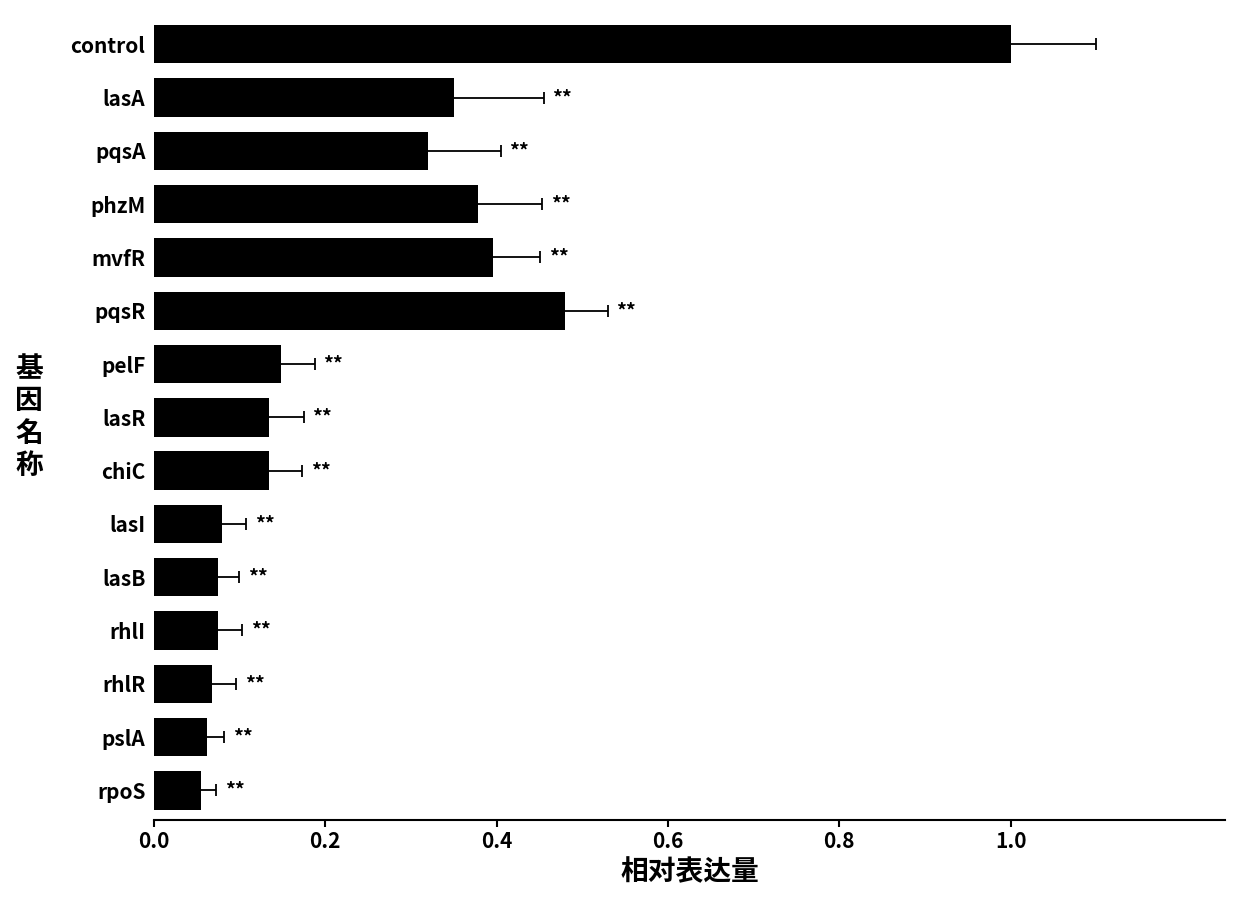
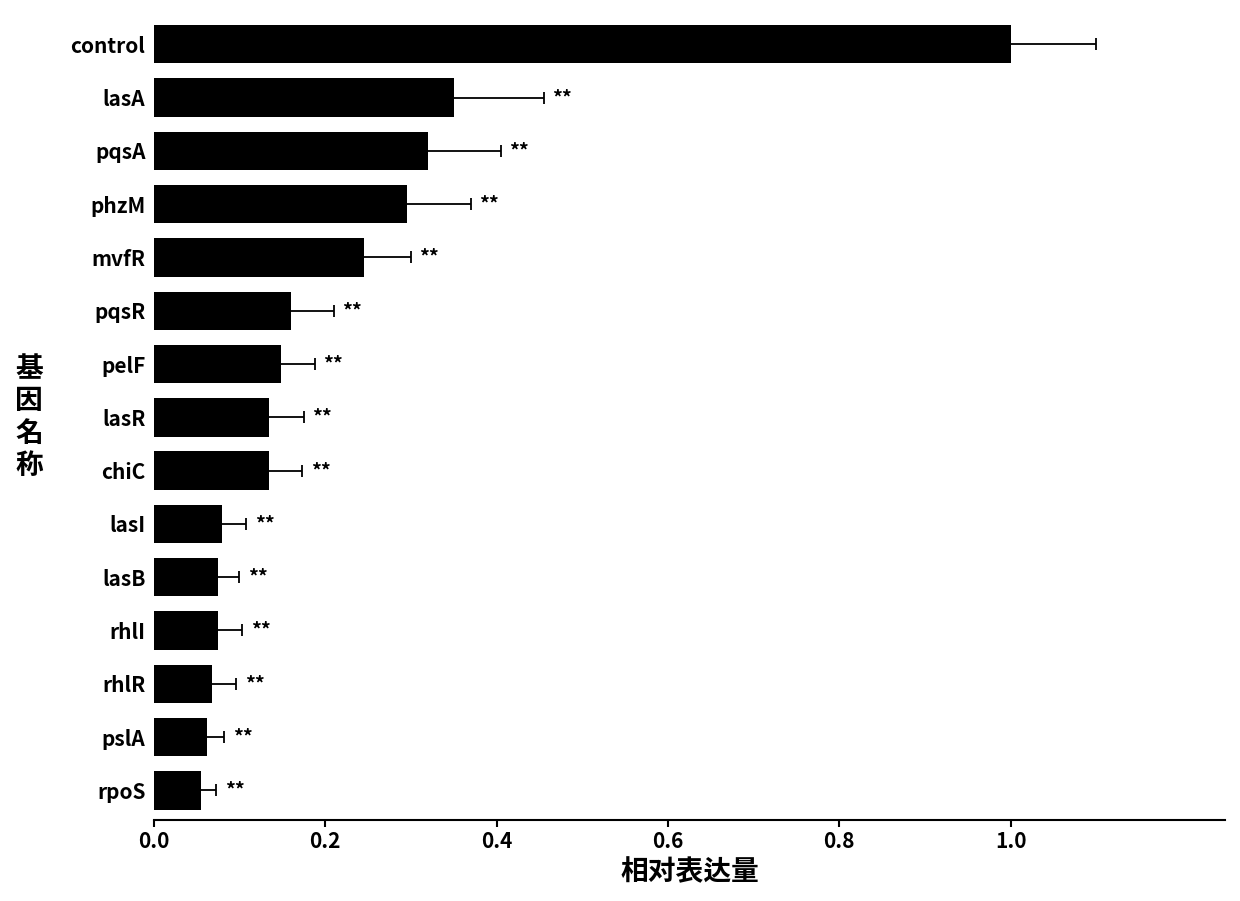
phzM: 0.378 -> 0.295
mvfR: 0.396 -> 0.245
pqsR: 0.480 -> 0.160
